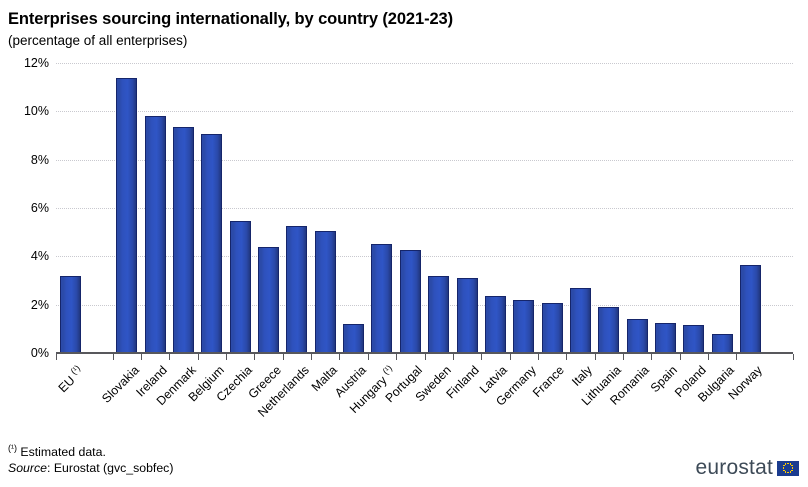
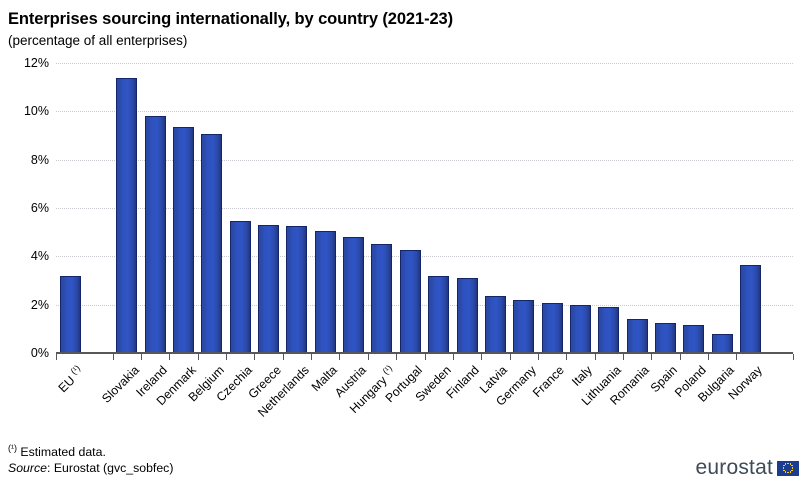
Greece: 4.4% -> 5.3%
Austria: 1.2% -> 4.8%
Italy: 2.7% -> 2.0%
